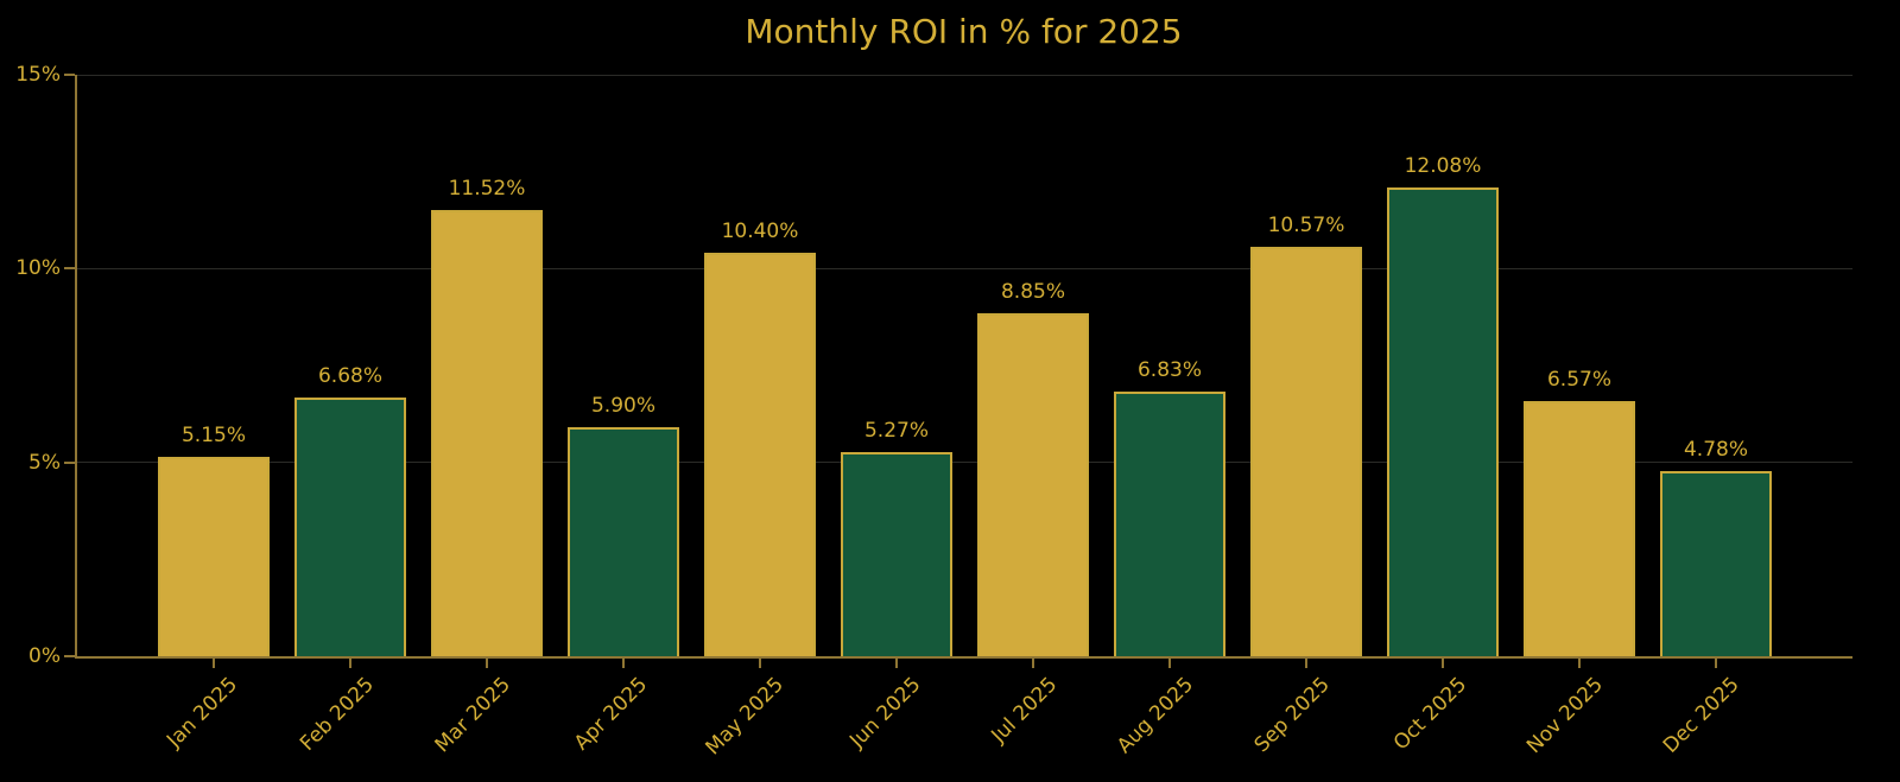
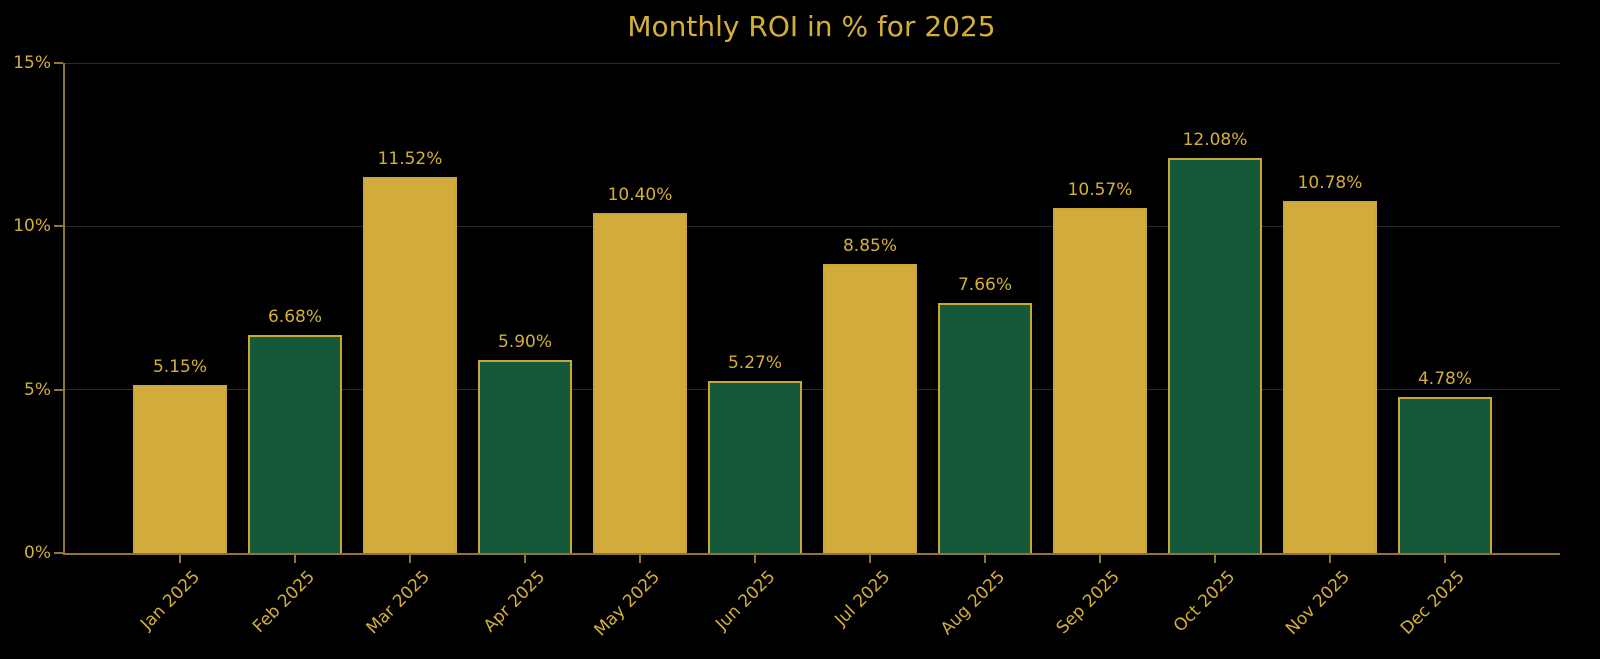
Aug 2025: 6.83% -> 7.66%
Nov 2025: 6.57% -> 10.78%
